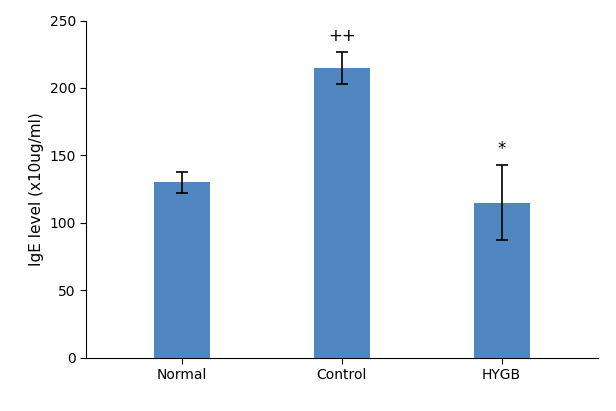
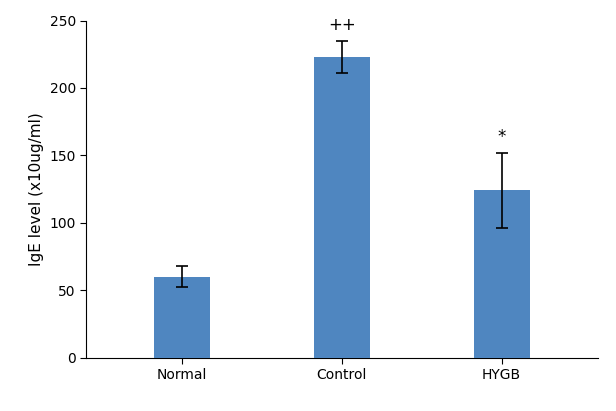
Normal: 130 -> 60
Control: 215 -> 223
HYGB: 115 -> 124
